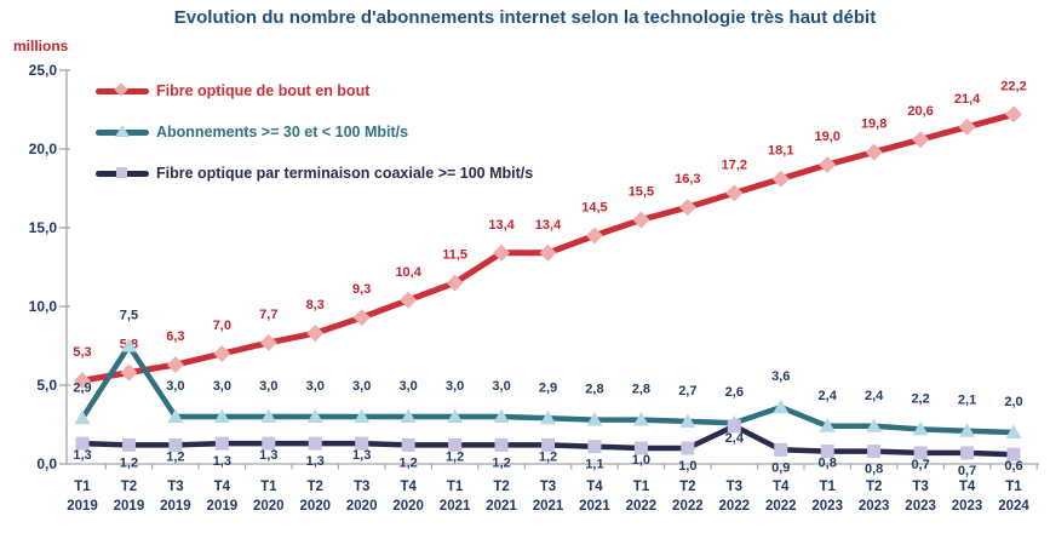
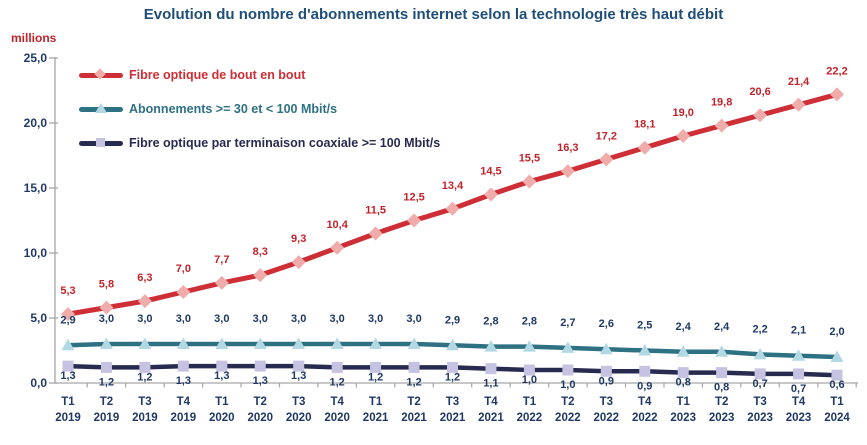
Abonnements >= 30 et < 100 Mbit/s/T2 2019: 7,5 -> 3,0
Fibre optique de bout en bout/T2 2021: 13,4 -> 12,5
Fibre optique par terminaison coaxiale >= 100 Mbit/s/T3 2022: 2,4 -> 0,9
Abonnements >= 30 et < 100 Mbit/s/T4 2022: 3,6 -> 2,5
